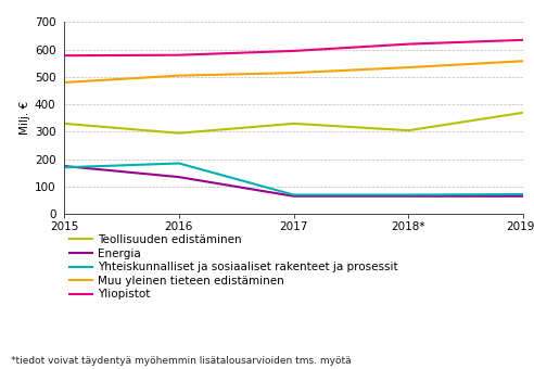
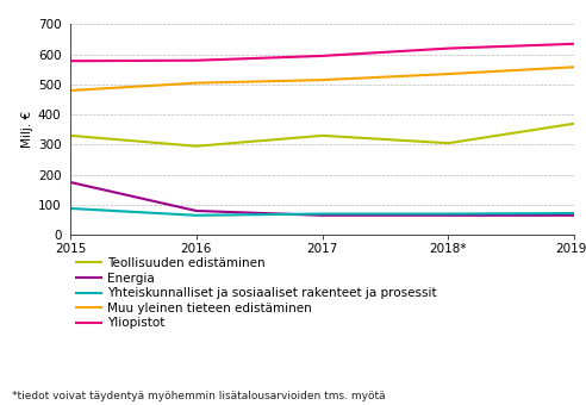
Yhteiskunnalliset ja sosiaaliset rakenteet ja prosessit/2015: 170 -> 88
Energia/2016: 135 -> 80
Yhteiskunnalliset ja sosiaaliset rakenteet ja prosessit/2016: 185 -> 65
